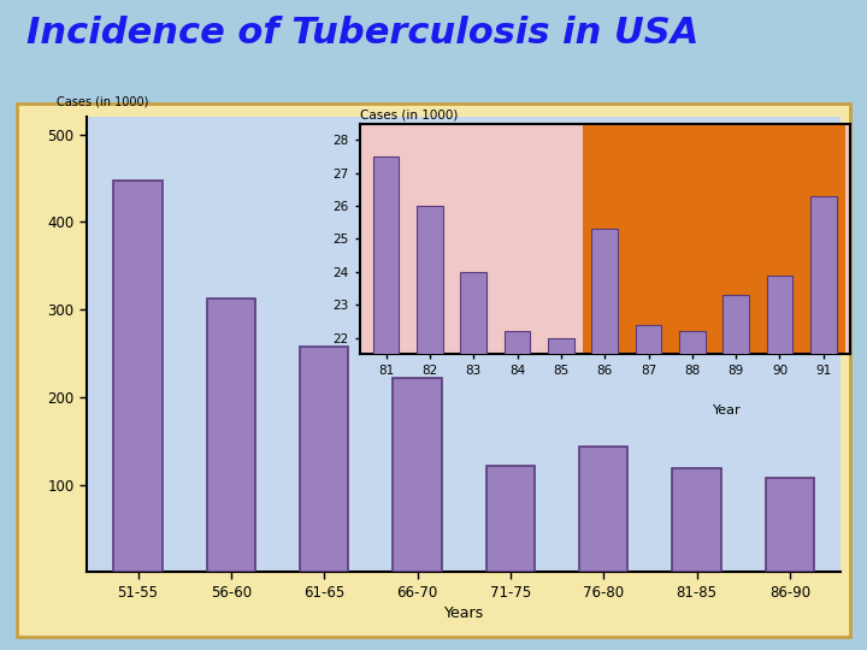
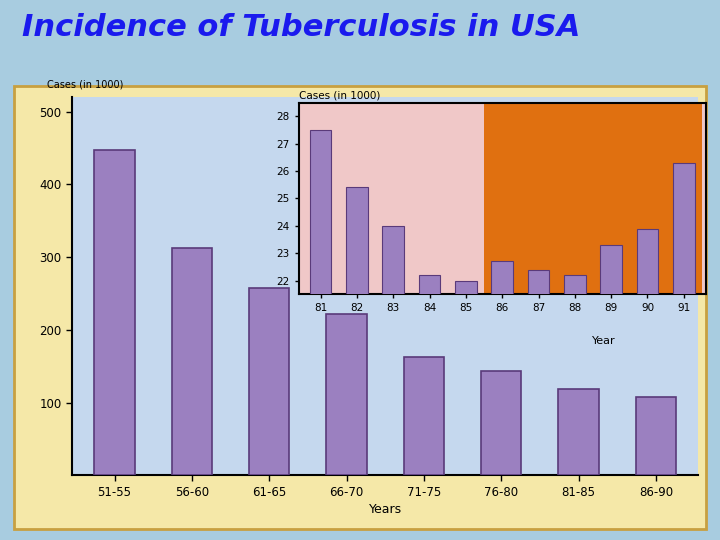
71-75: 122 -> 163
Cases (in 1000)/82: 26.0 -> 25.4
Cases (in 1000)/86: 25.3 -> 22.7
